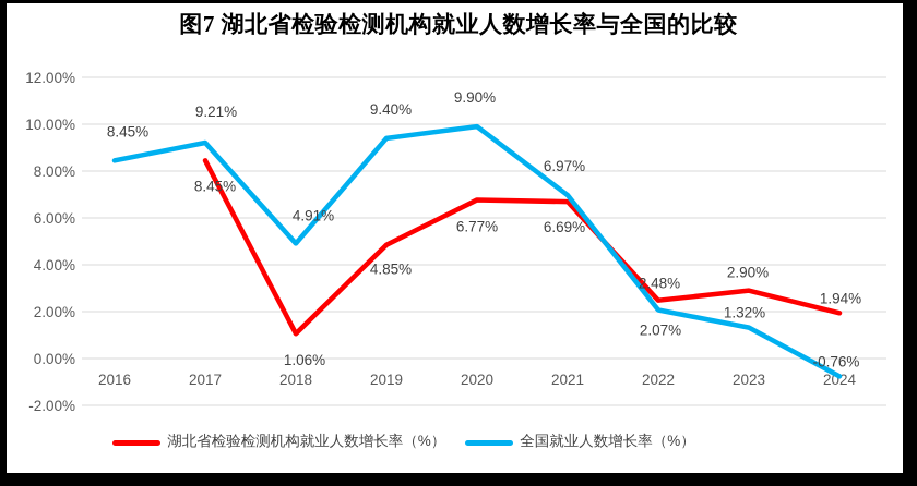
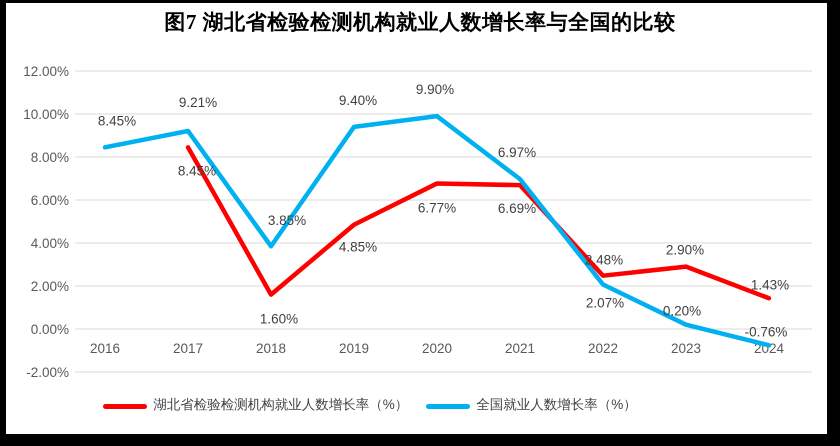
湖北省检验检测机构就业人数增长率（%）/2018: 1.06% -> 1.60%
全国就业人数增长率（%）/2018: 4.91% -> 3.85%
全国就业人数增长率（%）/2023: 1.32% -> 0.20%
湖北省检验检测机构就业人数增长率（%）/2024: 1.94% -> 1.43%
